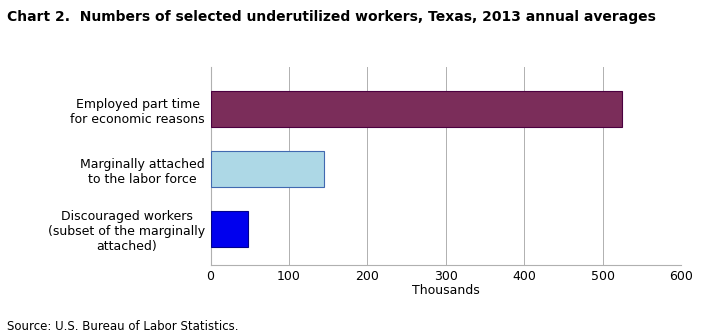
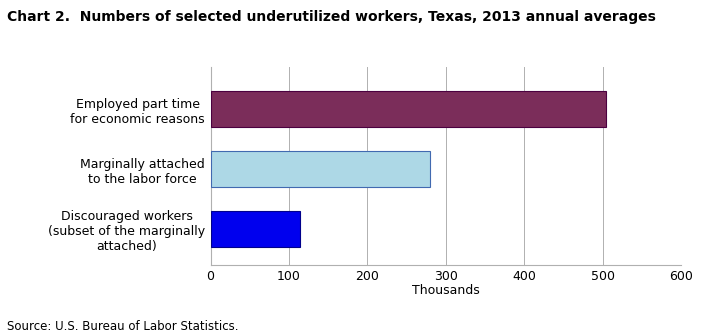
Employed part time for economic reasons: 525 -> 504
Marginally attached to the labor force: 145 -> 280
Discouraged workers (subset of the marginally attached): 48 -> 114
